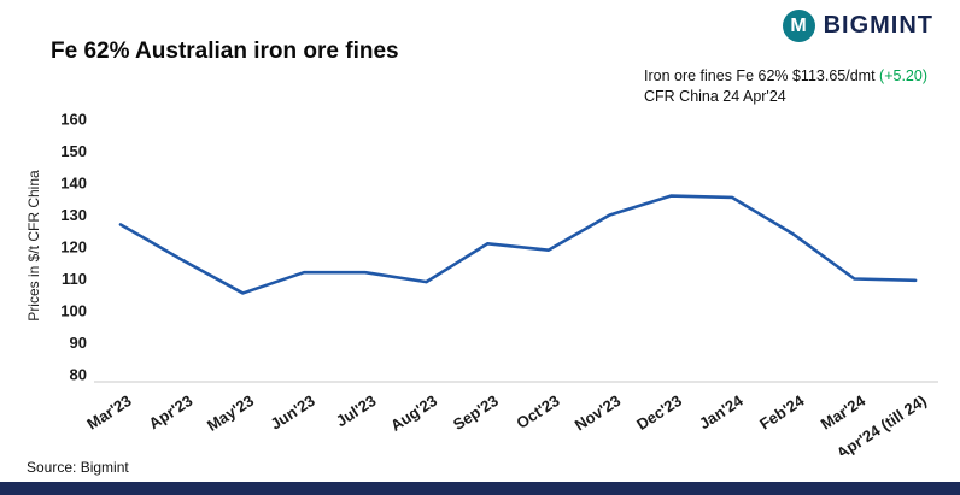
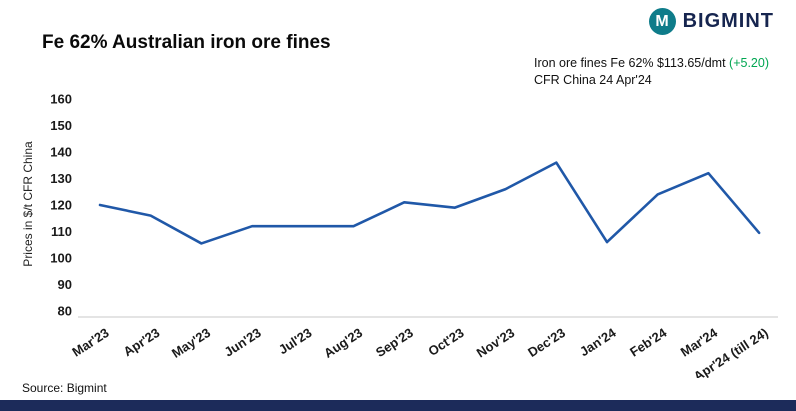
Mar'23: 127 -> 120
Aug'23: 109 -> 112
Nov'23: 130 -> 126
Jan'24: 136 -> 106
Mar'24: 110 -> 132
